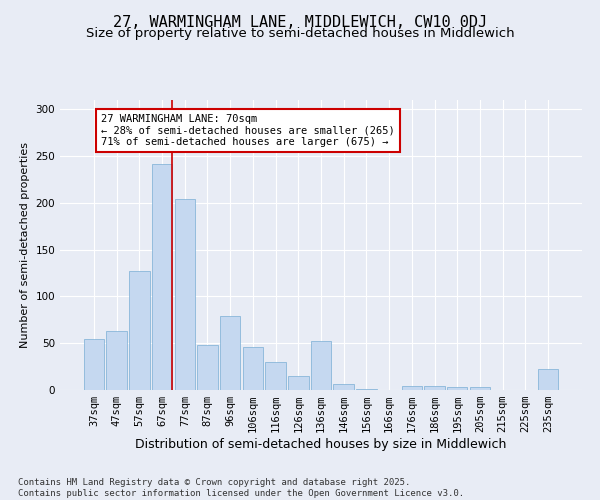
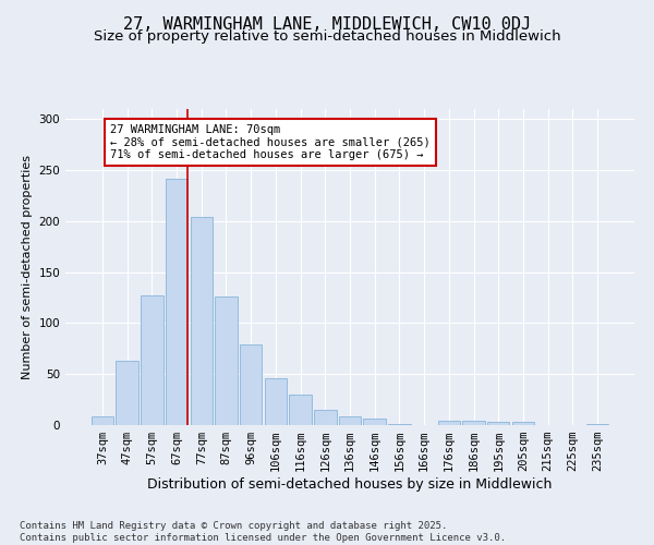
37sqm: 54 -> 9
87sqm: 48 -> 126
136sqm: 52 -> 9
235sqm: 22 -> 1
